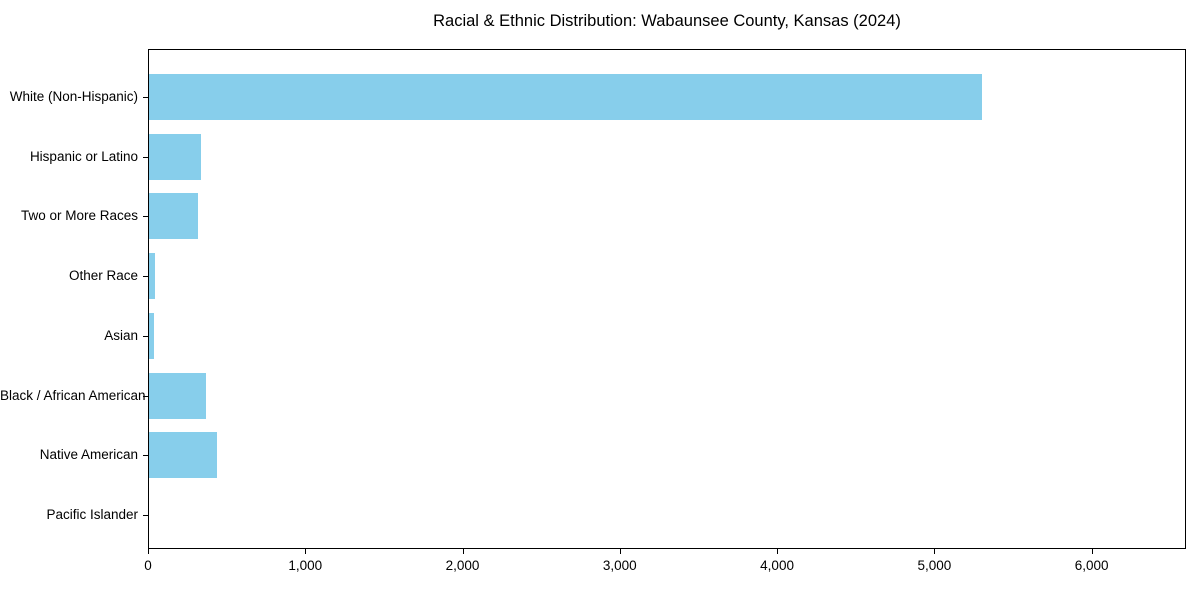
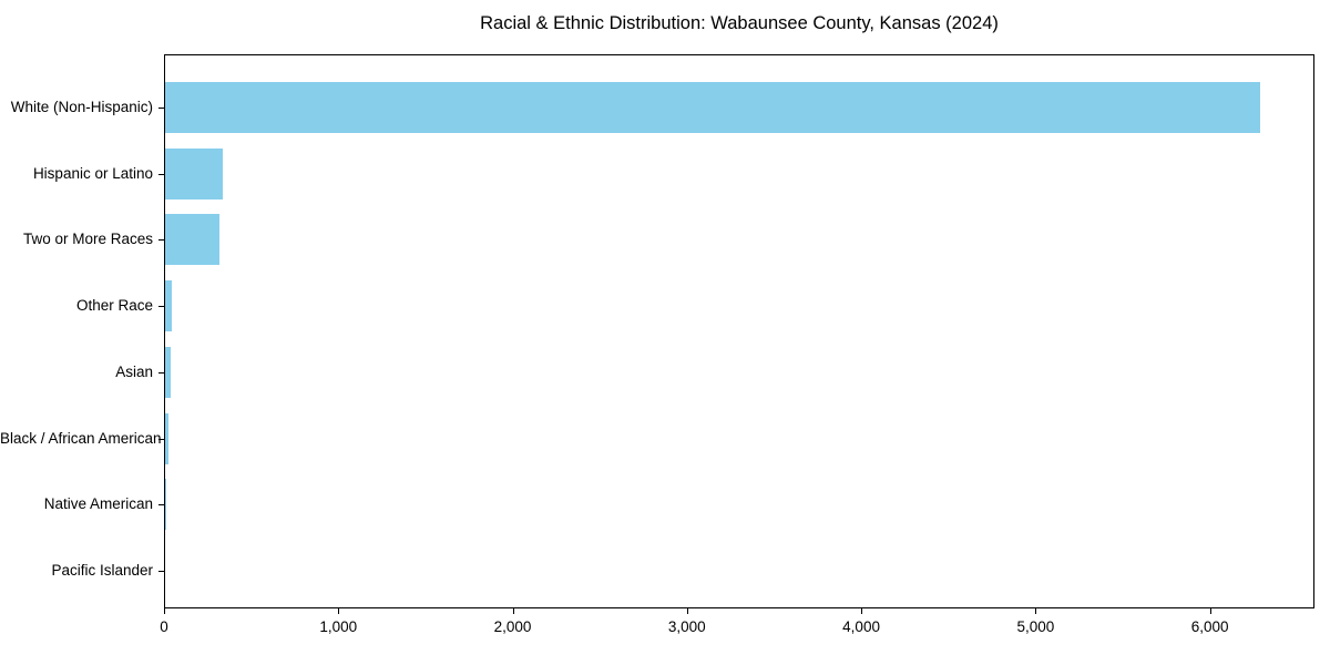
White (Non-Hispanic): 5300 -> 6290
Black / African American: 370 -> 20
Native American: 440 -> 10
